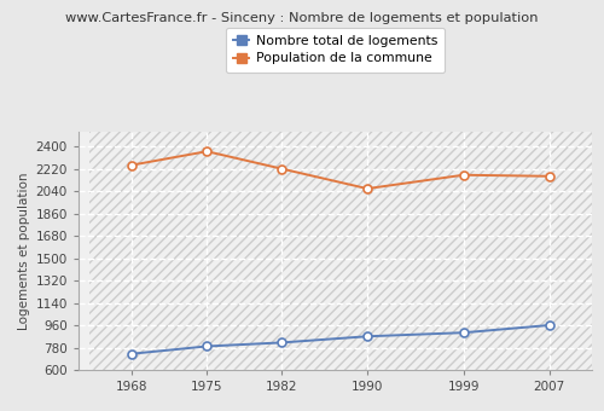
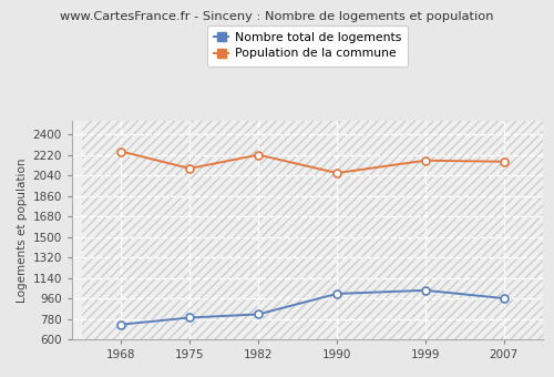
Population de la commune/1975: 2360 -> 2100
Nombre total de logements/1990: 870 -> 1000
Nombre total de logements/1999: 900 -> 1030
